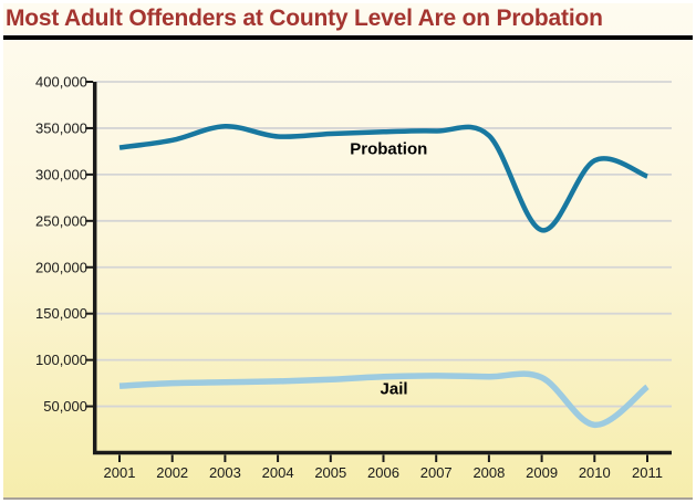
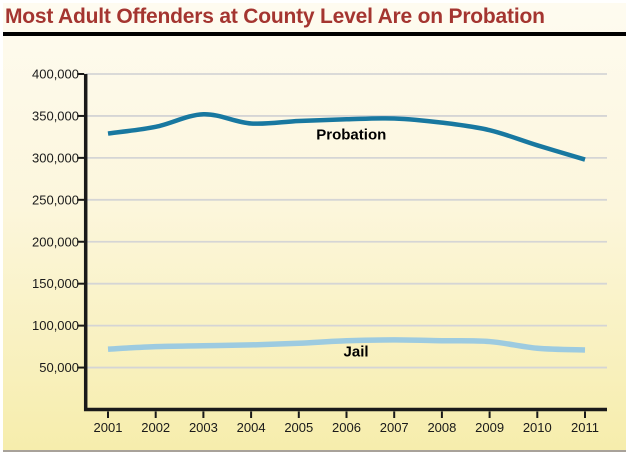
Probation/2009: 240000 -> 330000
Jail/2010: 30000 -> 70000
